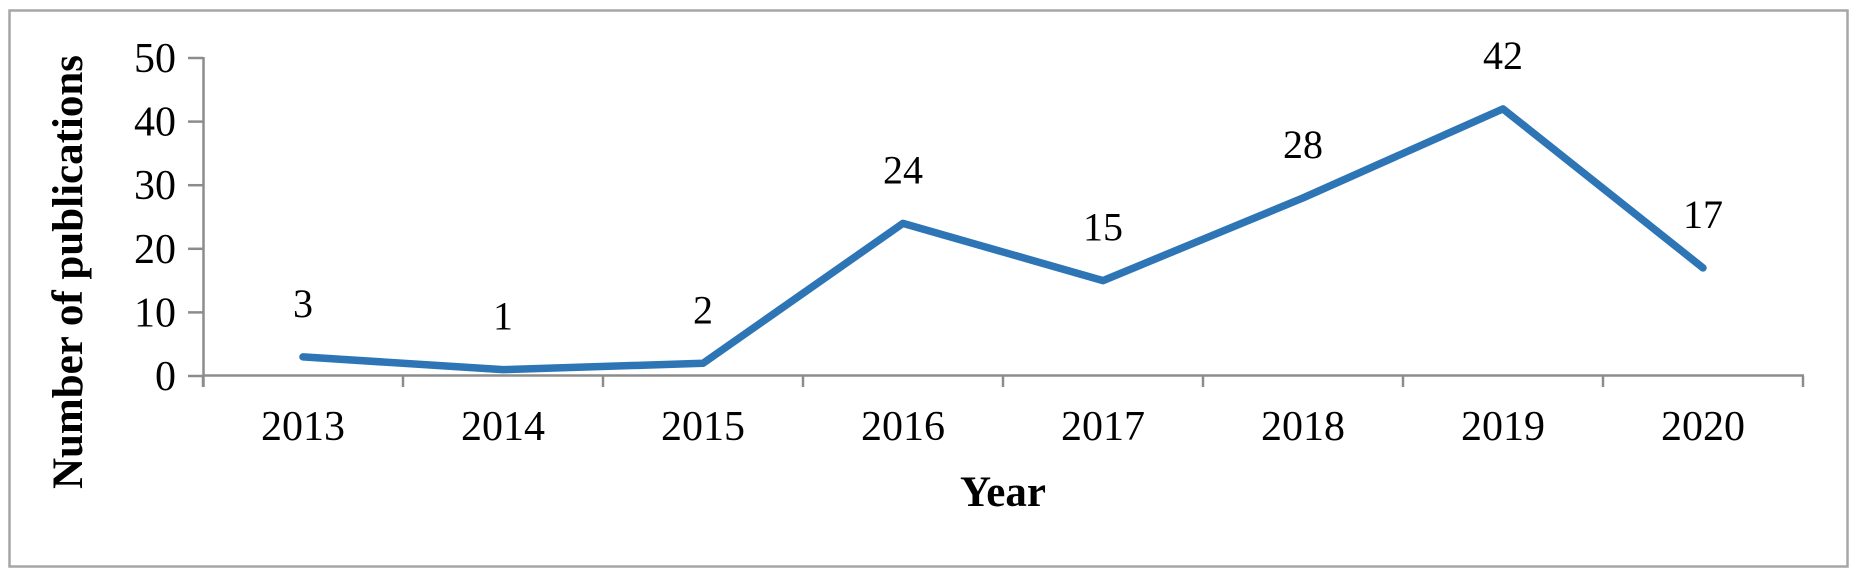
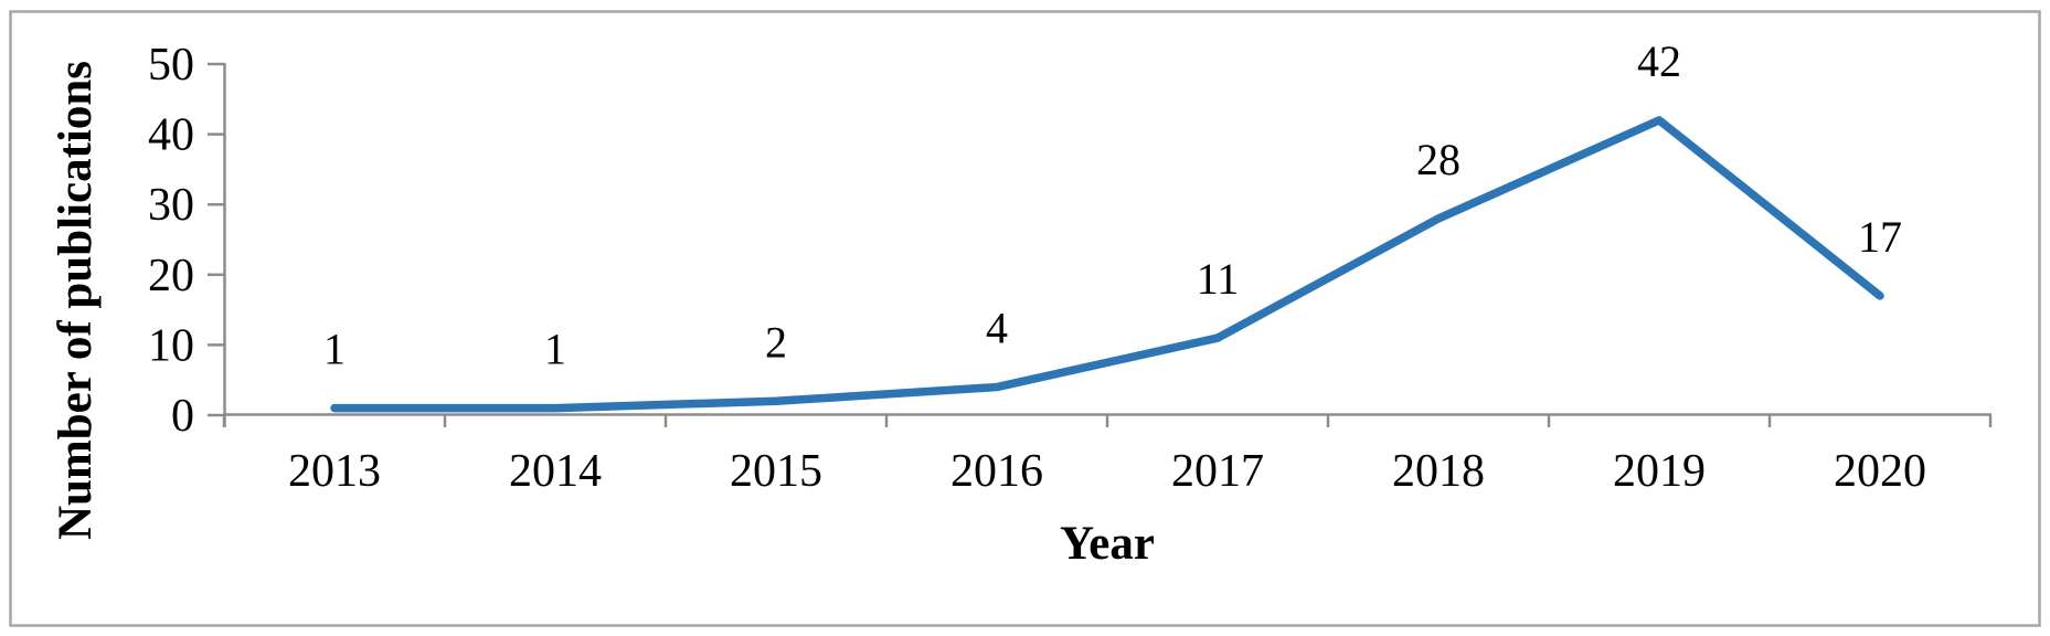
2013: 3 -> 1
2016: 24 -> 4
2017: 15 -> 11
